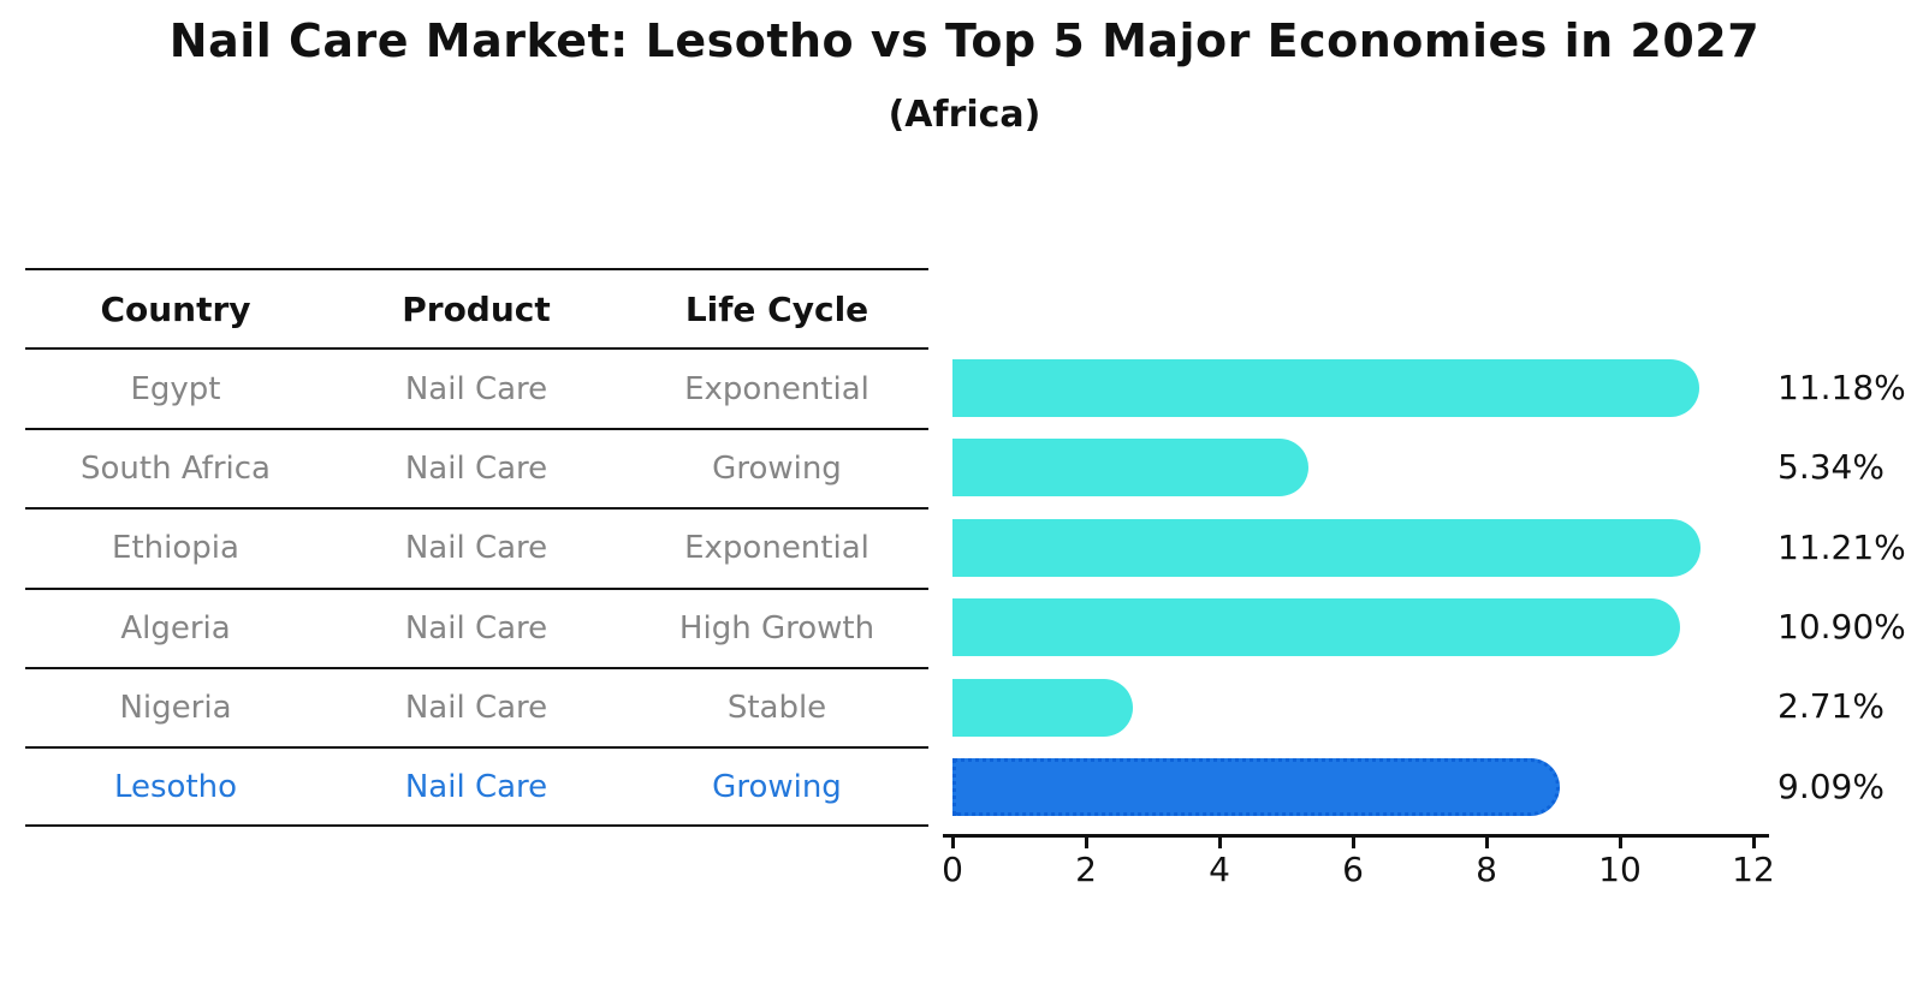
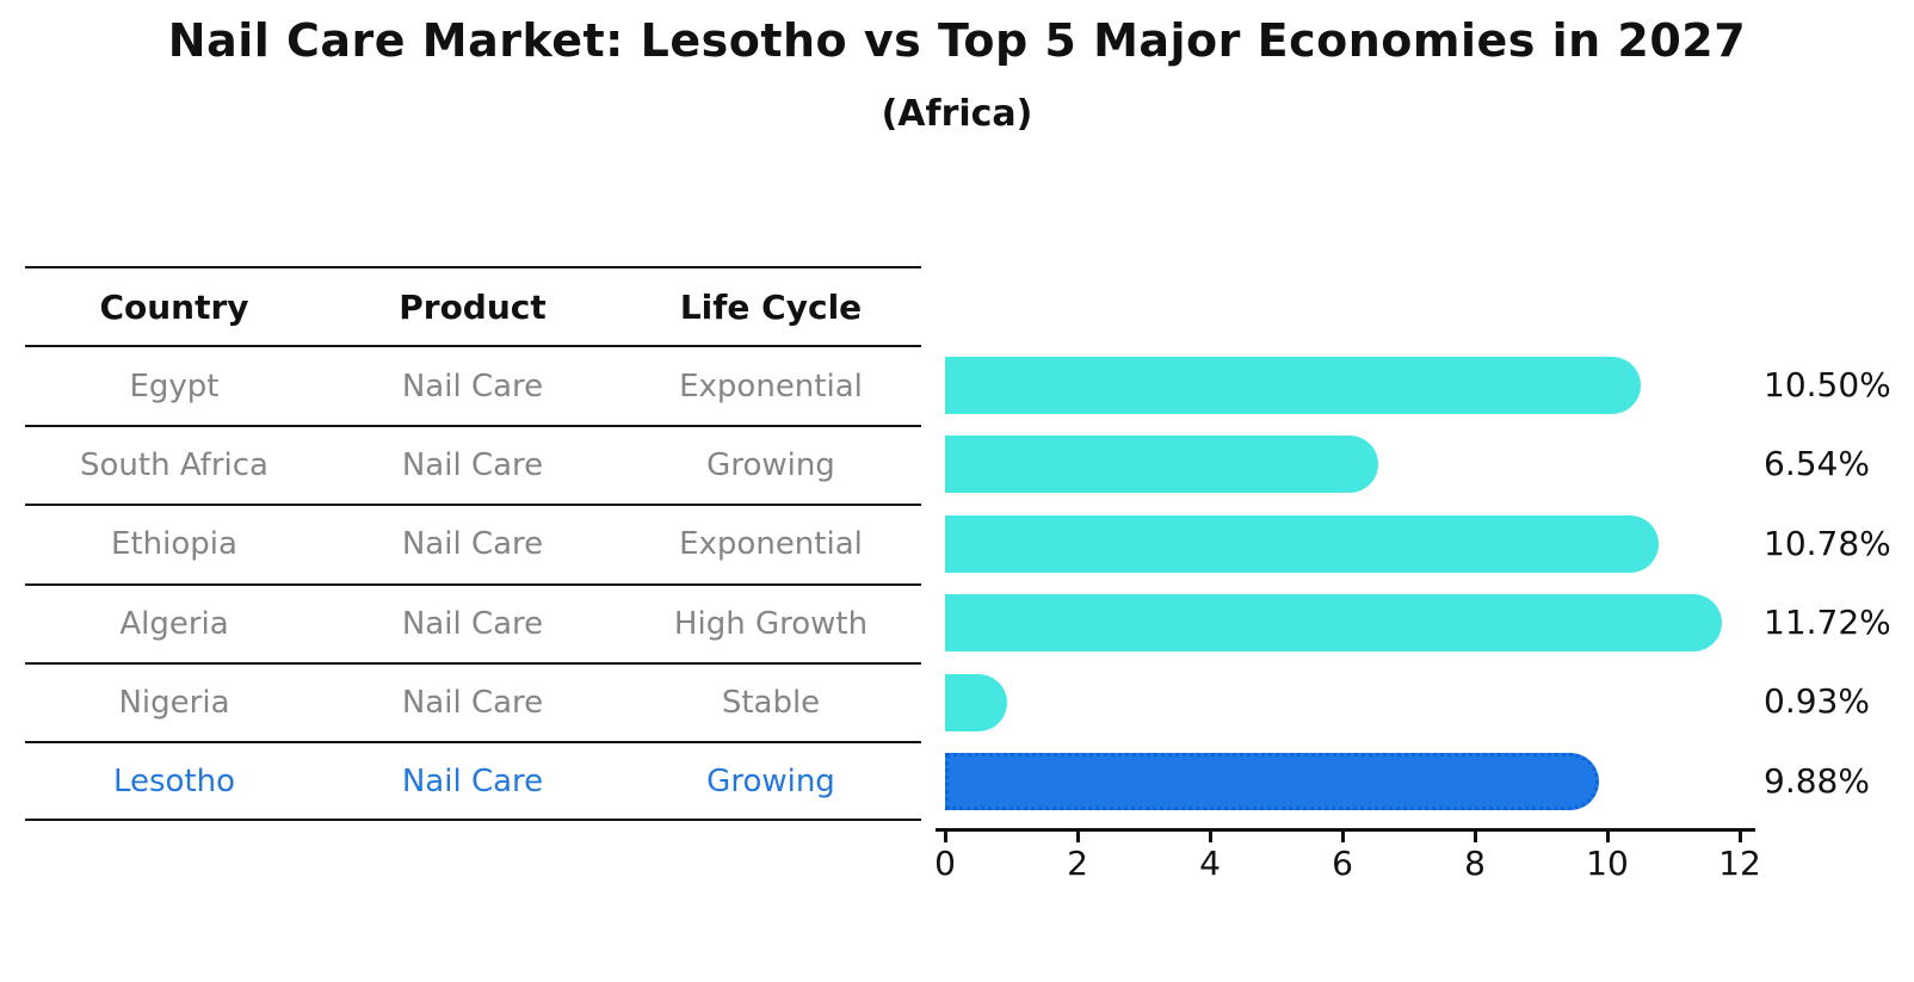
Egypt: 11.18% -> 10.50%
South Africa: 5.34% -> 6.54%
Ethiopia: 11.21% -> 10.78%
Algeria: 10.90% -> 11.72%
Nigeria: 2.71% -> 0.93%
Lesotho: 9.09% -> 9.88%
